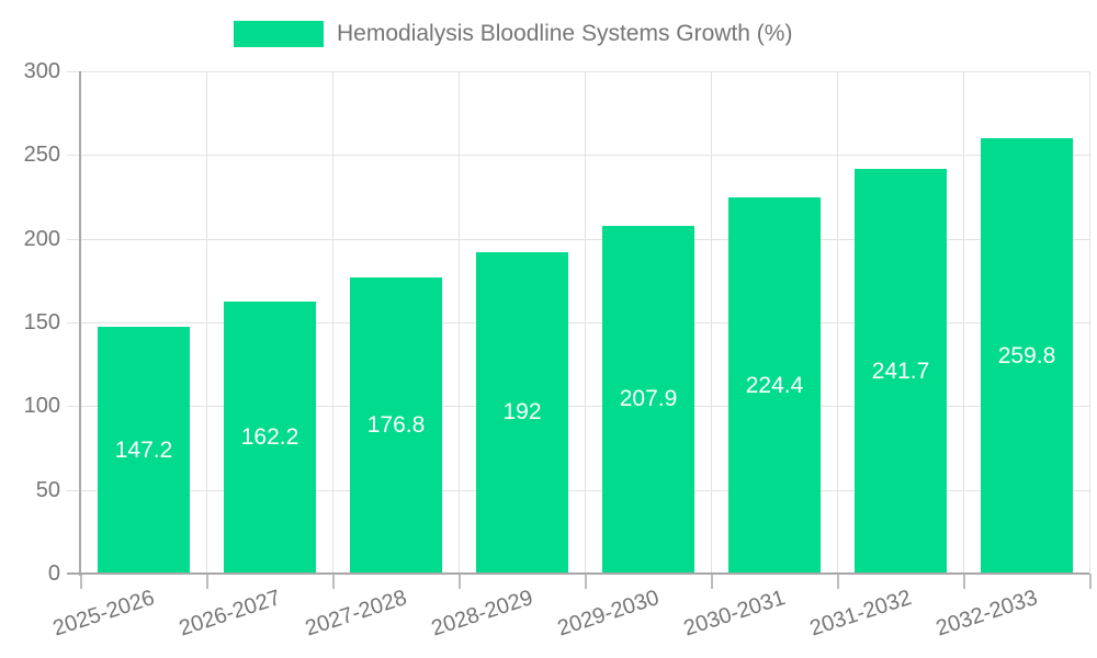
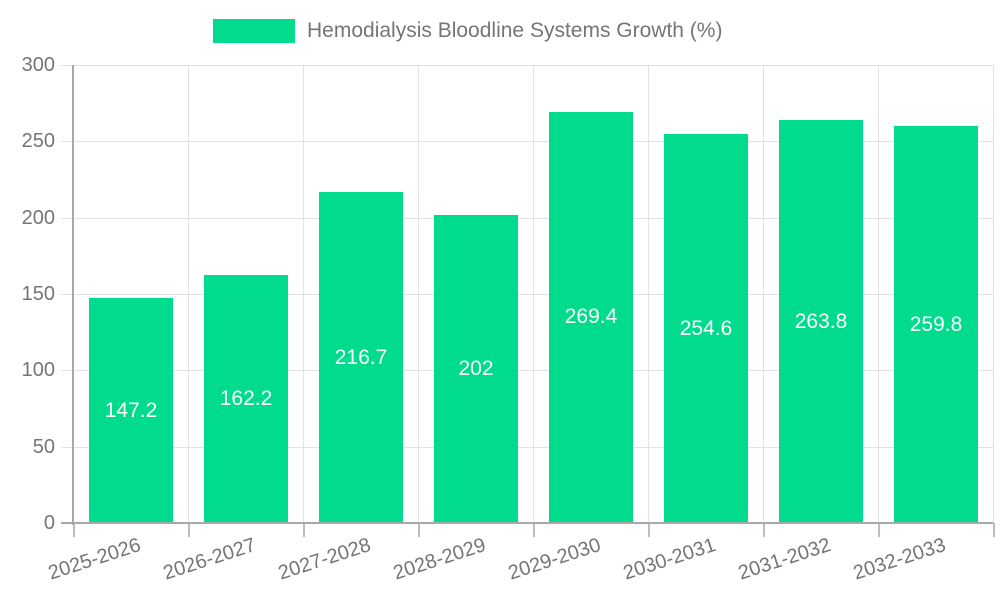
2027-2028: 176.8 -> 216.7
2028-2029: 192 -> 202
2029-2030: 207.9 -> 269.4
2030-2031: 224.4 -> 254.6
2031-2032: 241.7 -> 263.8
